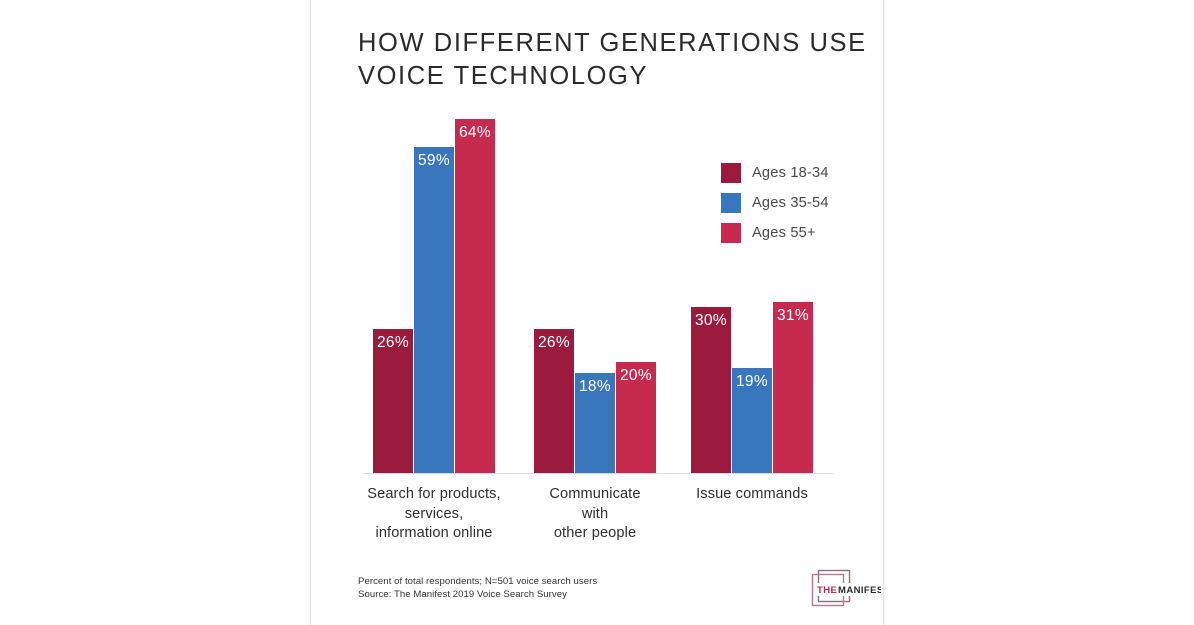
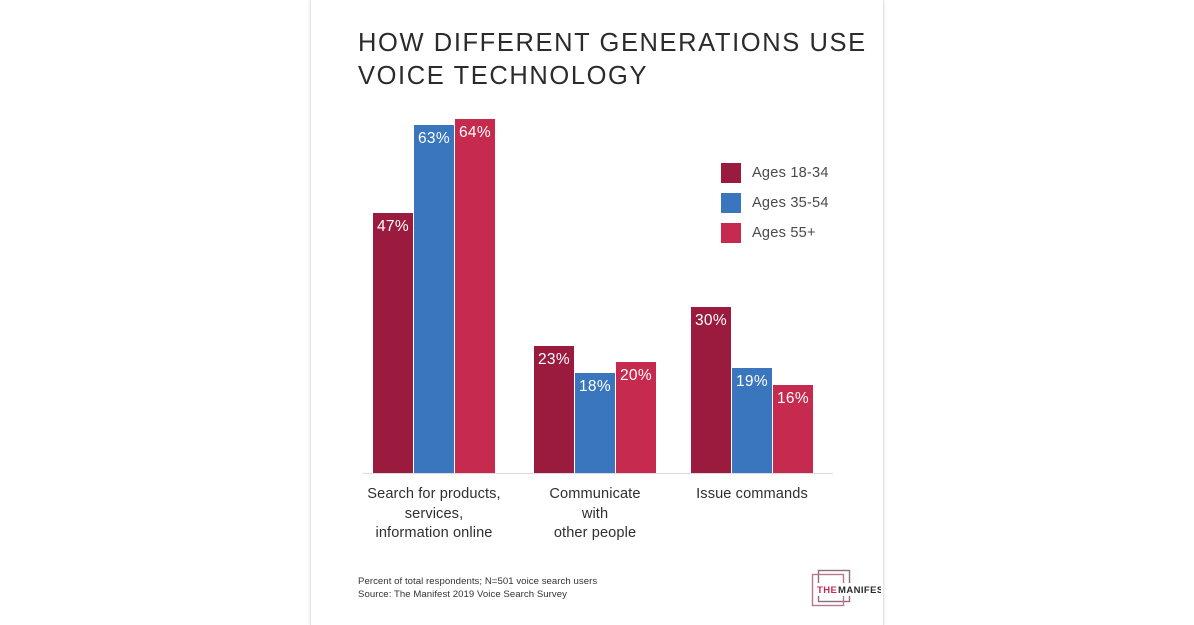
Ages 18-34/Search for products, services, information online: 26% -> 47%
Ages 35-54/Search for products, services, information online: 59% -> 63%
Ages 18-34/Communicate with other people: 26% -> 23%
Ages 55+/Issue commands: 31% -> 16%
